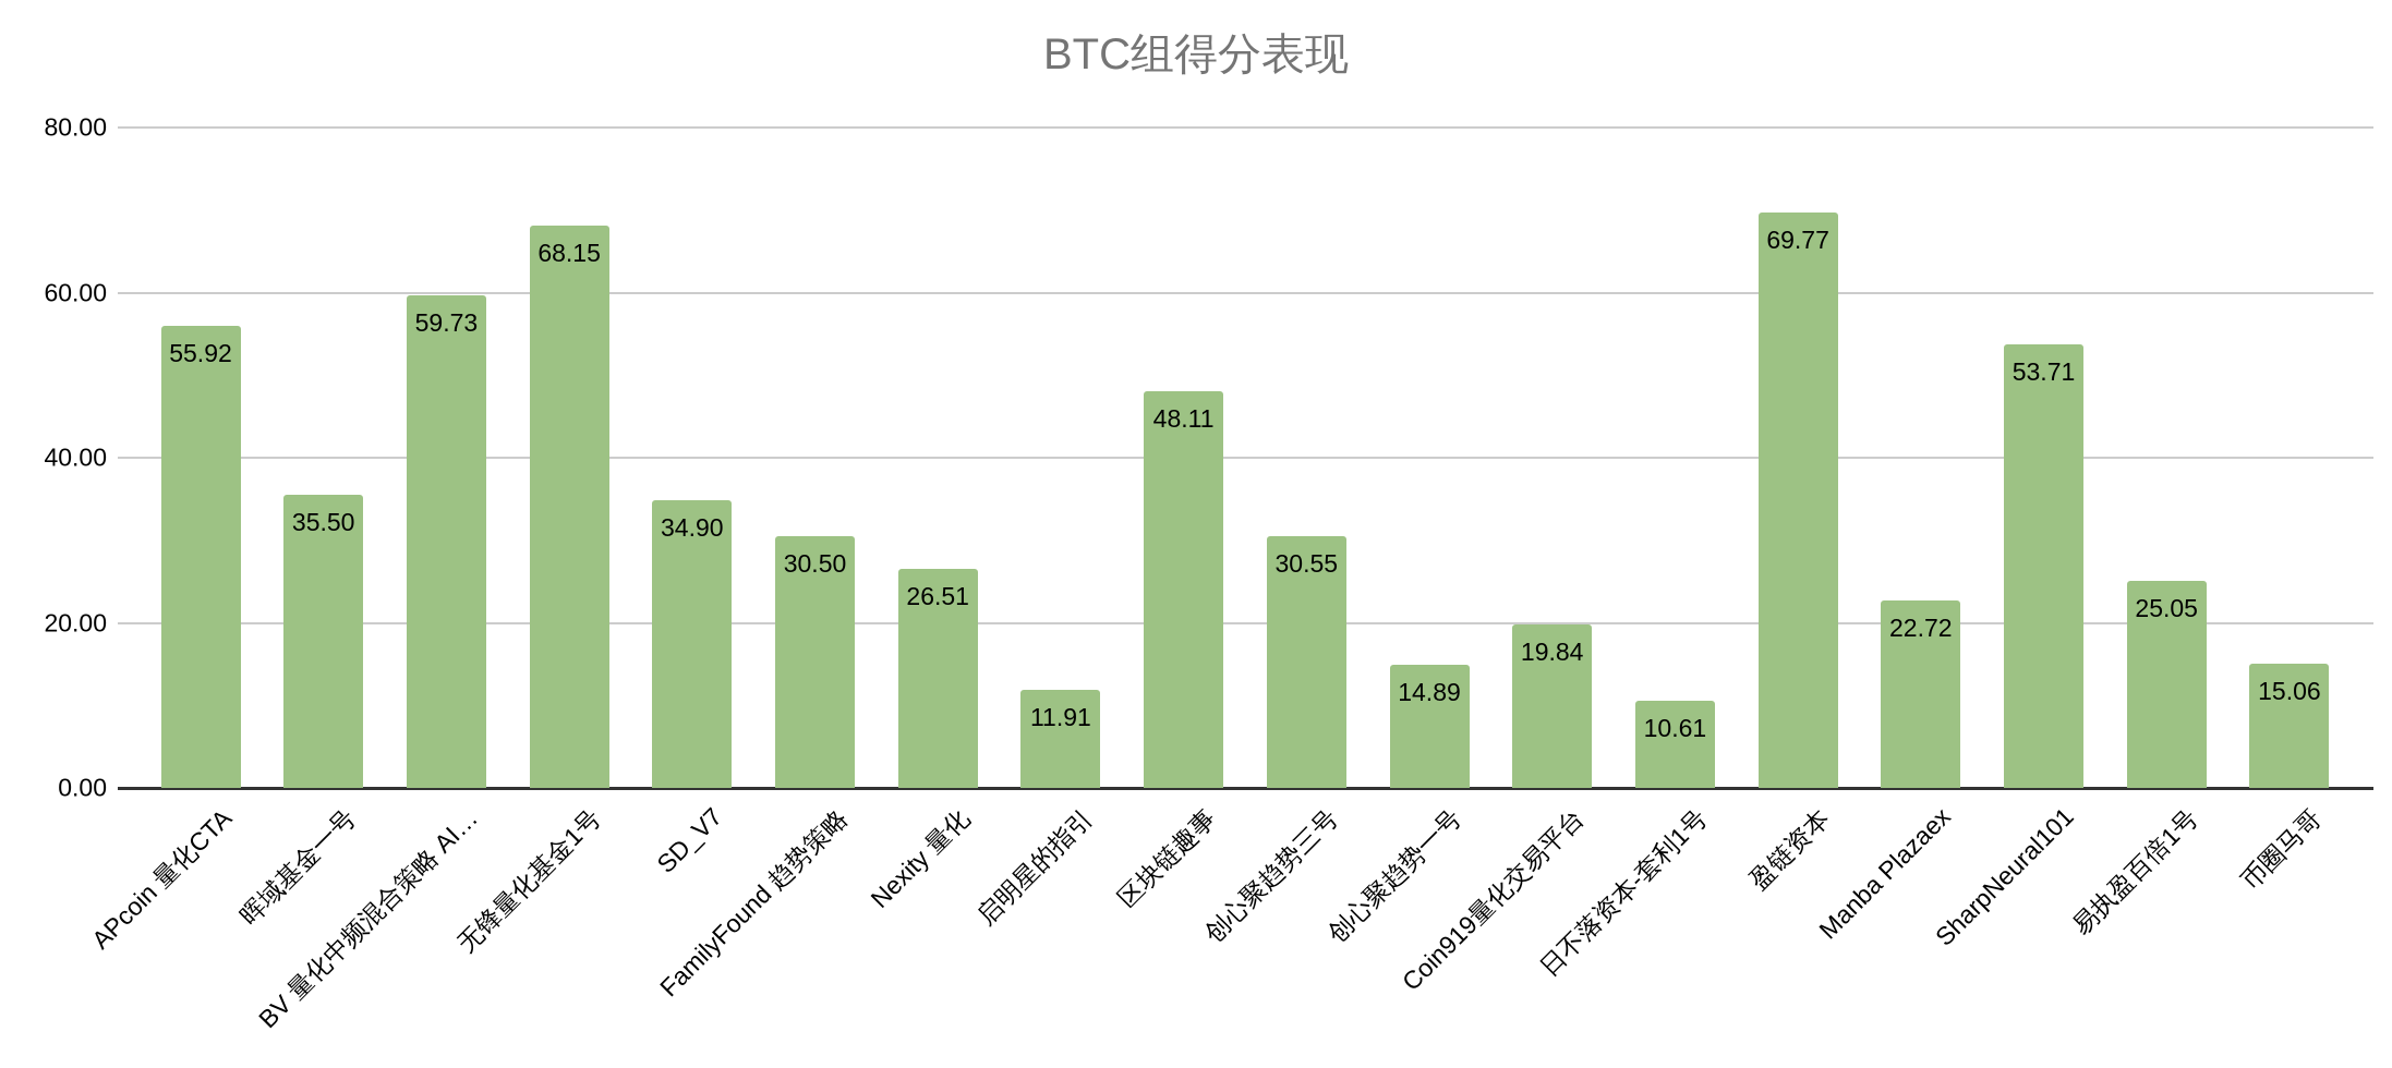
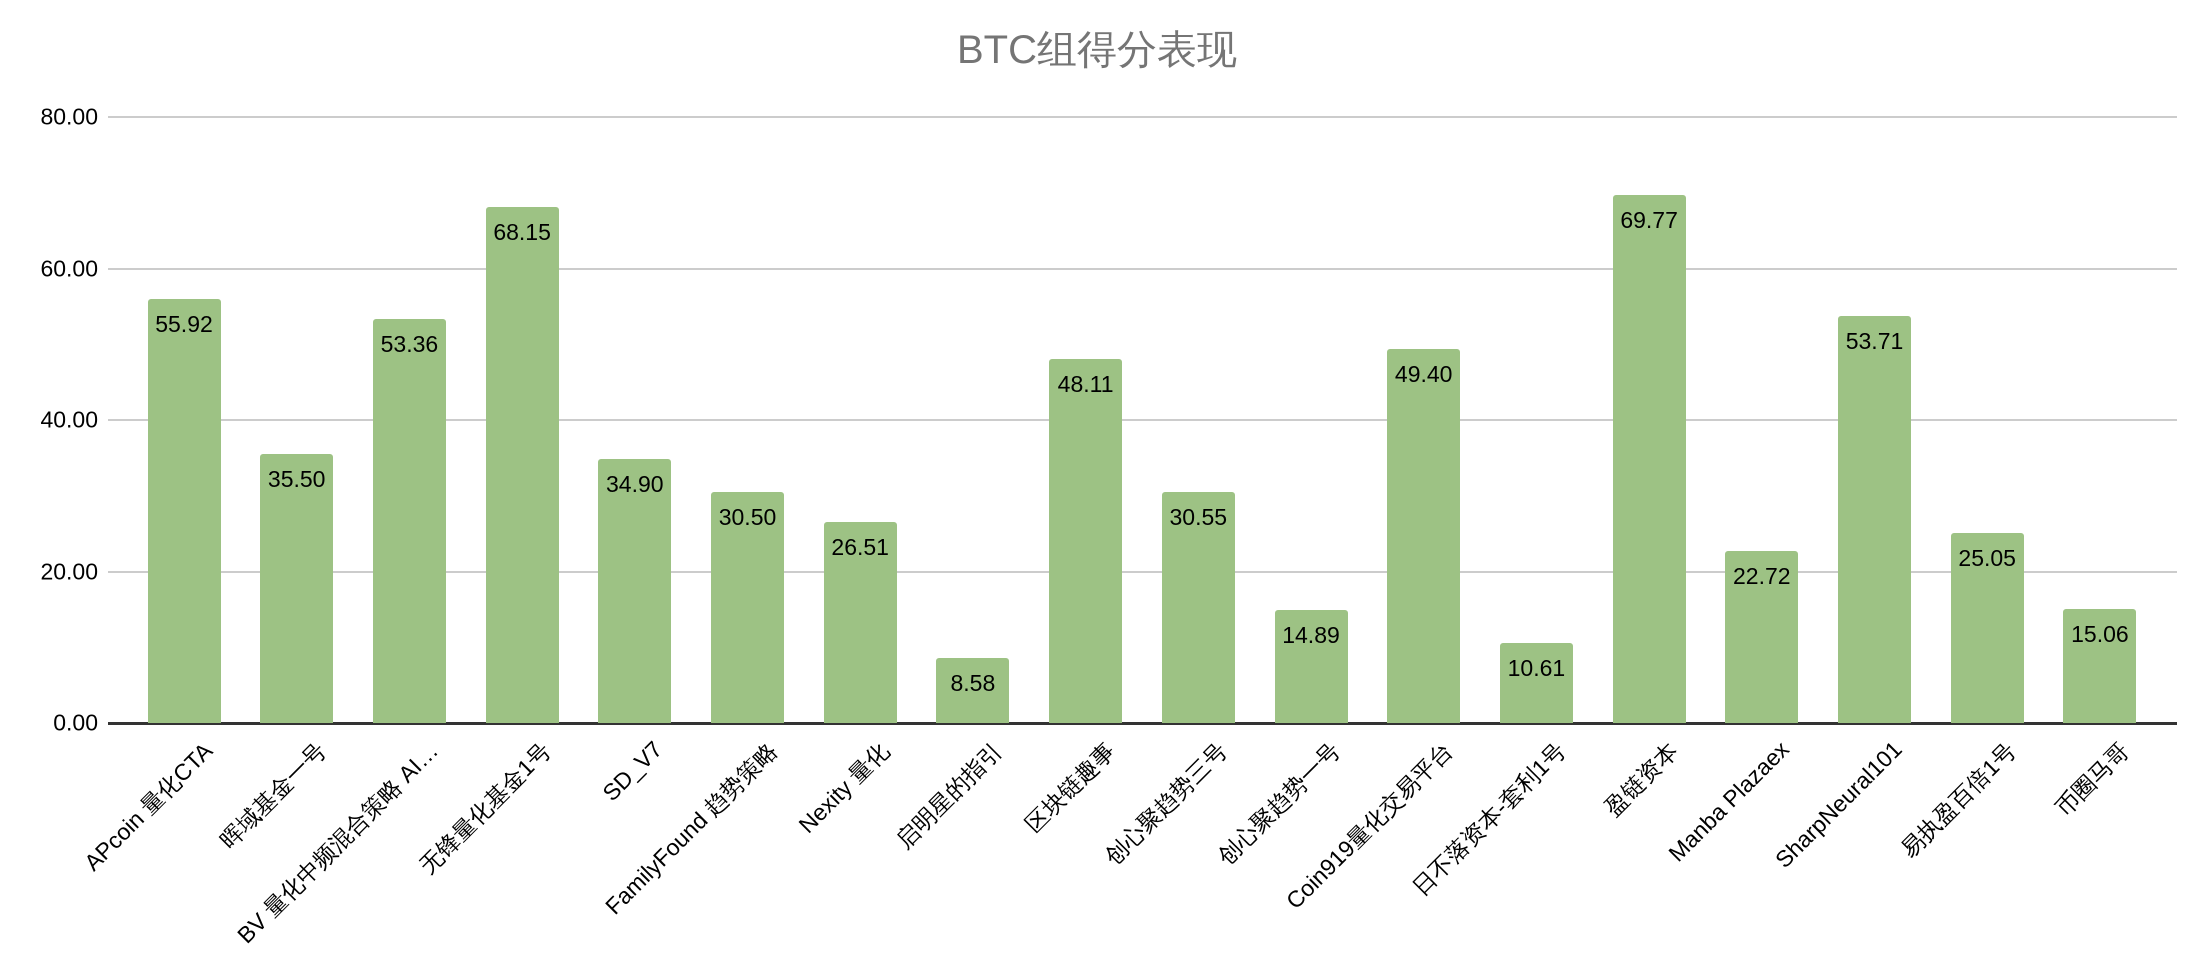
BV 量化中频混合策略 AI…: 59.73 -> 53.36
启明星的指引: 11.91 -> 8.58
Coin919量化交易平台: 19.84 -> 49.40
